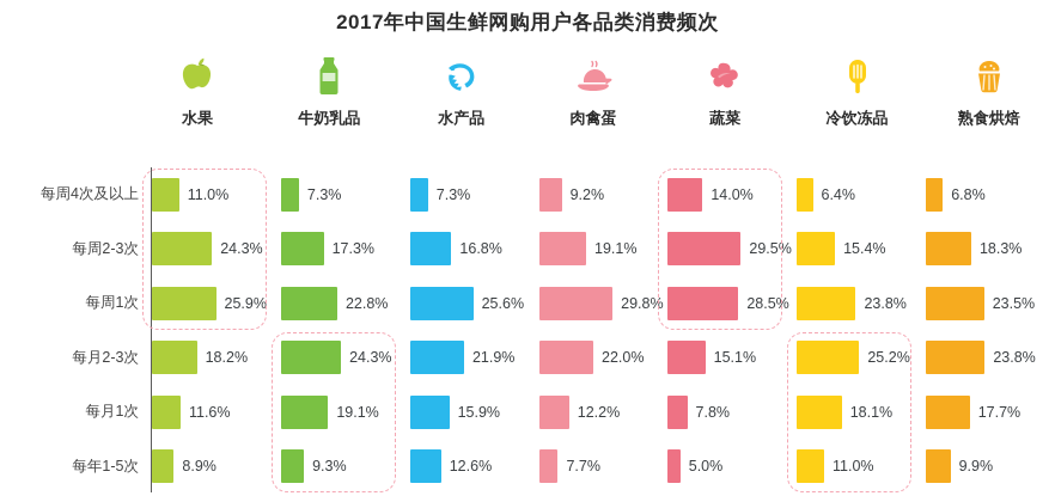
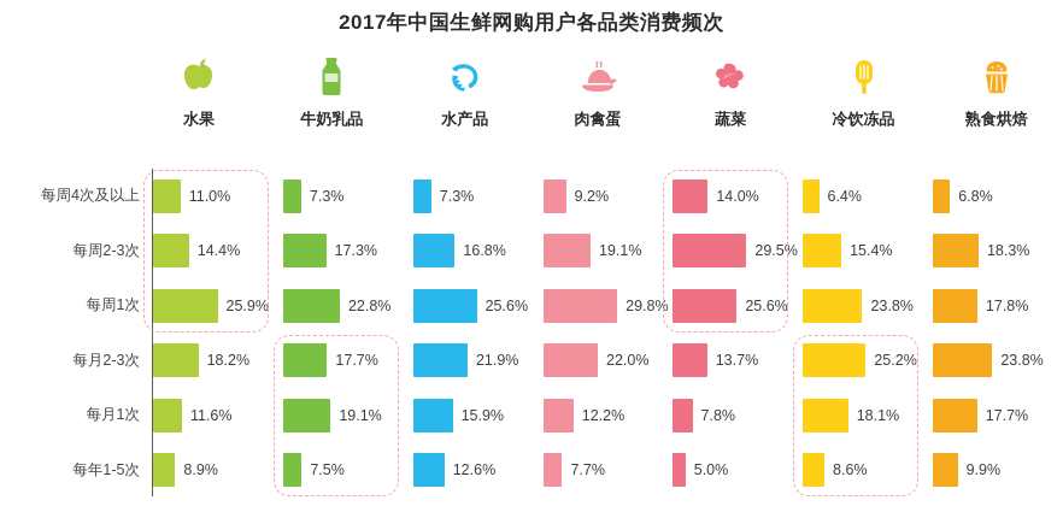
水果/每周2-3次: 24.3% -> 14.4%
蔬菜/每周1次: 28.5% -> 25.6%
熟食烘焙/每周1次: 23.5% -> 17.8%
牛奶乳品/每月2-3次: 24.3% -> 17.7%
蔬菜/每月2-3次: 15.1% -> 13.7%
牛奶乳品/每年1-5次: 9.3% -> 7.5%
冷饮冻品/每年1-5次: 11.0% -> 8.6%
